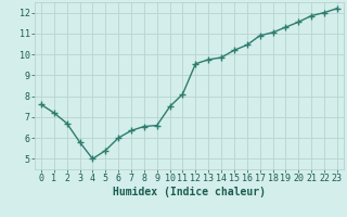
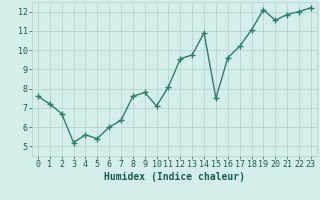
3: 5.8 -> 5.2
4: 5.0 -> 5.6
8: 6.5 -> 7.6
9: 6.6 -> 7.8
10: 7.5 -> 7.1
14: 9.8 -> 10.9
15: 10.2 -> 7.5
16: 10.4 -> 9.6
17: 10.9 -> 10.2
19: 11.3 -> 12.1
